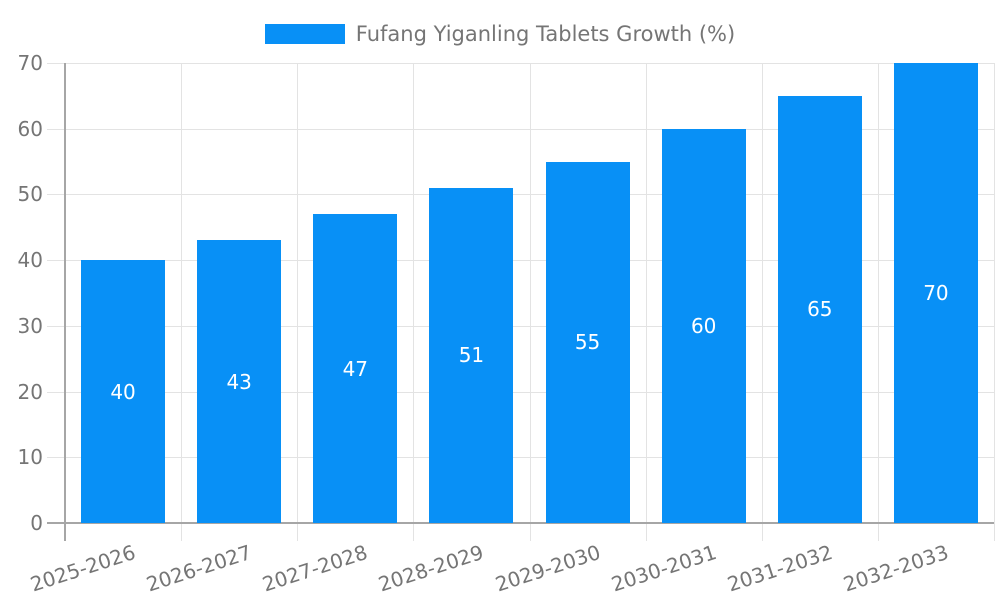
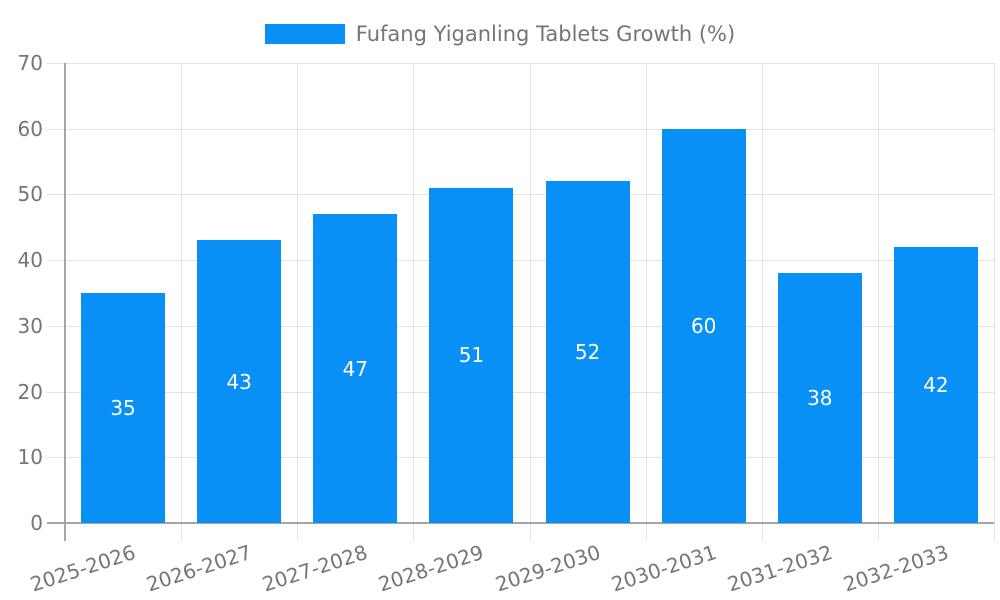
2025-2026: 40 -> 35
2029-2030: 55 -> 52
2031-2032: 65 -> 38
2032-2033: 70 -> 42
